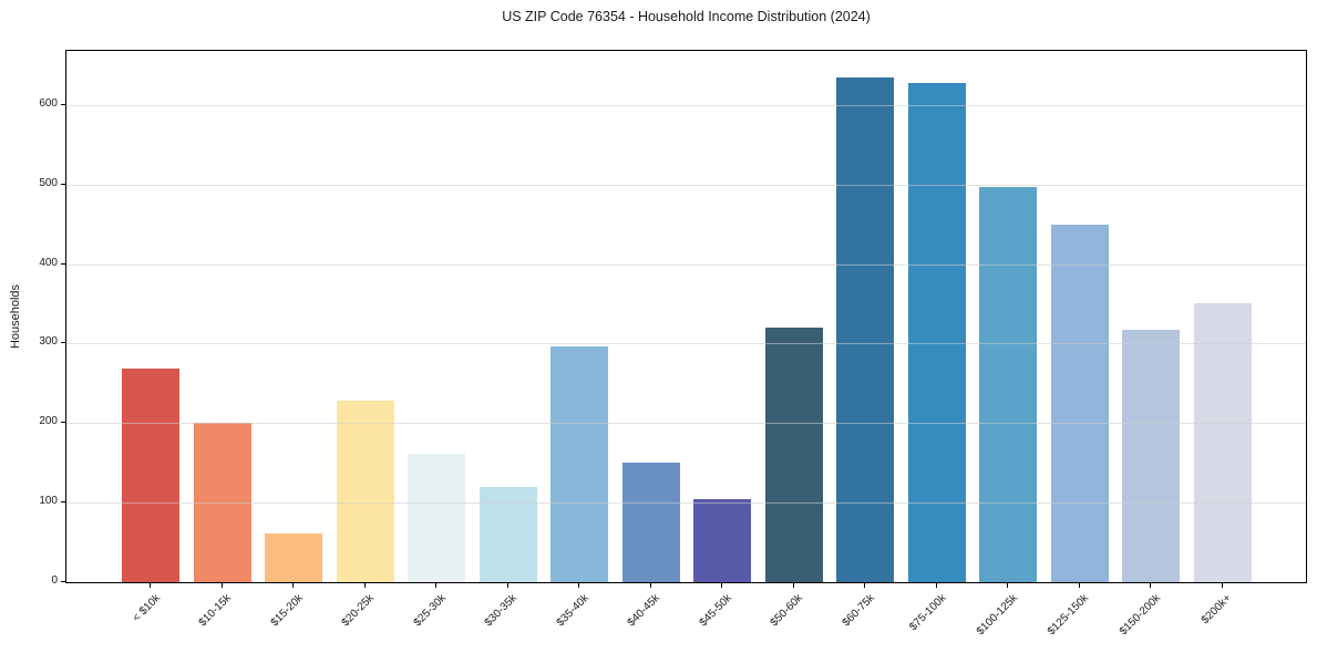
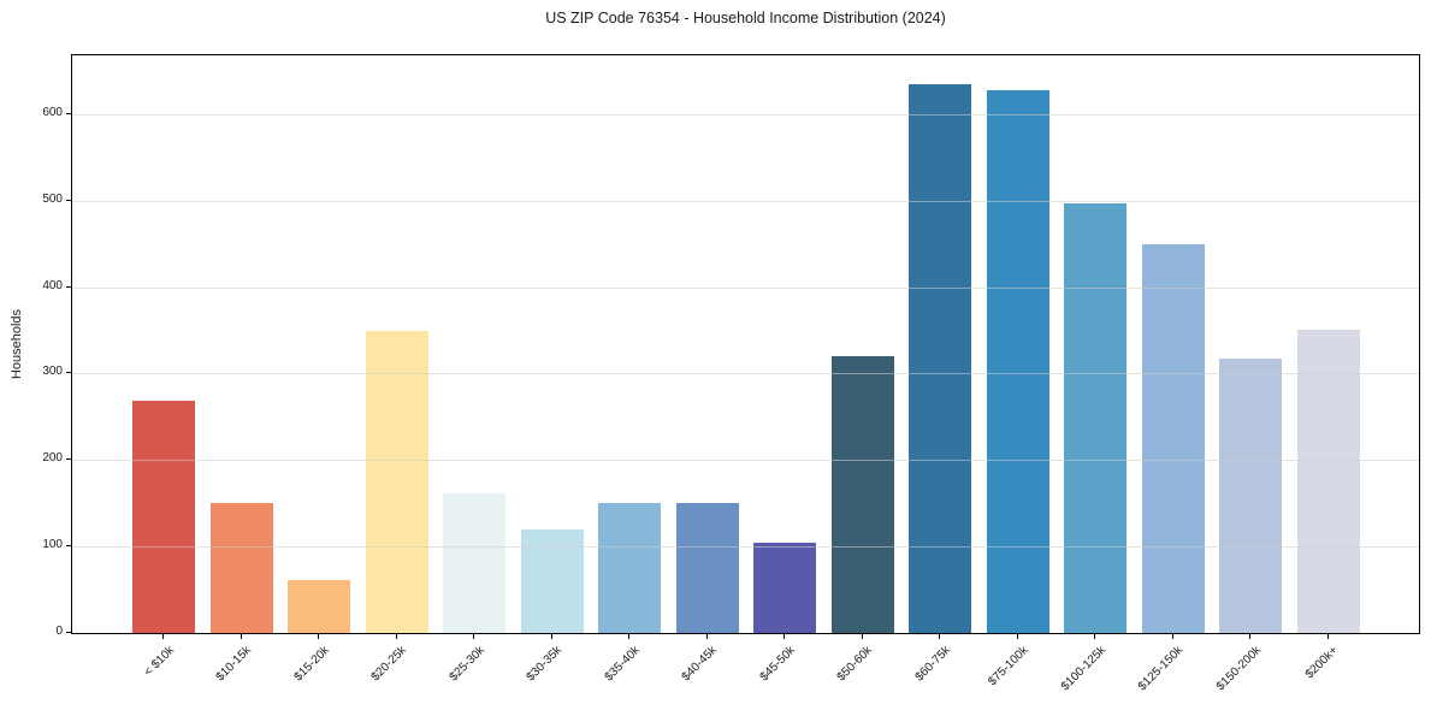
$10-15k: 200 -> 150
$20-25k: 230 -> 350
$35-40k: 300 -> 150
